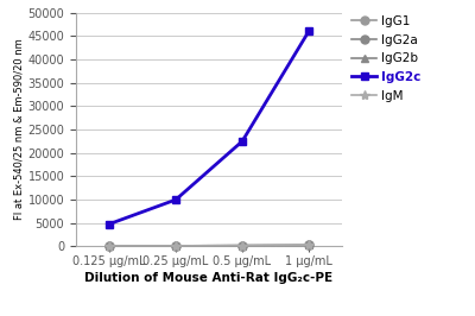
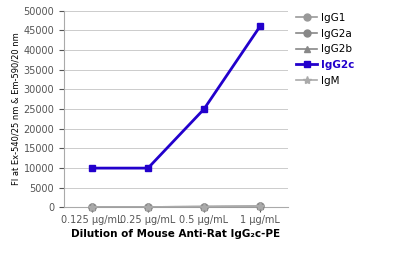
IgG2c/0.125 μg/mL: 4800 -> 10000
IgG2c/0.5 μg/mL: 22500 -> 25000
